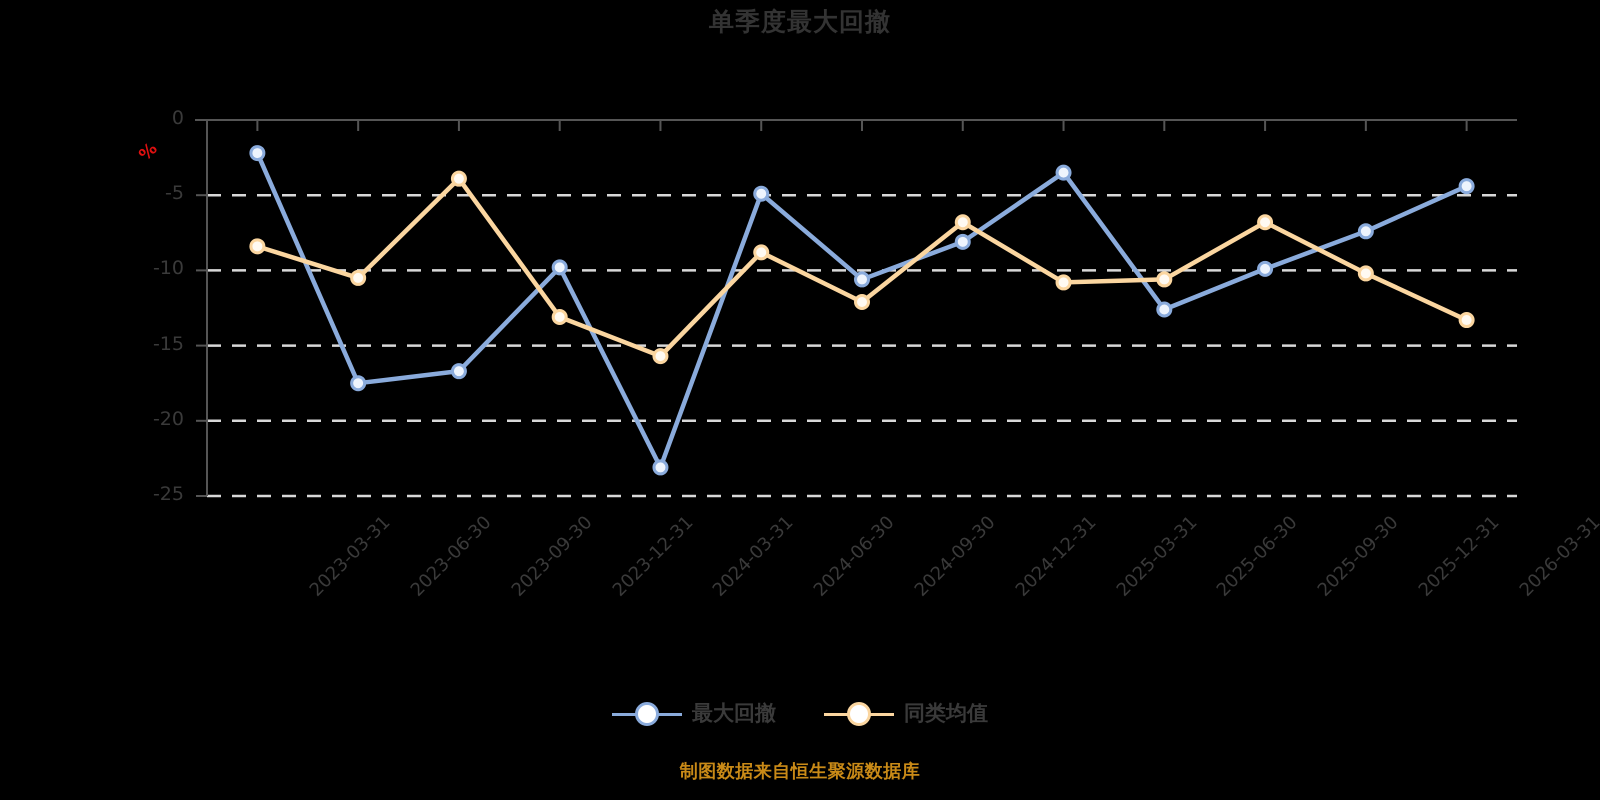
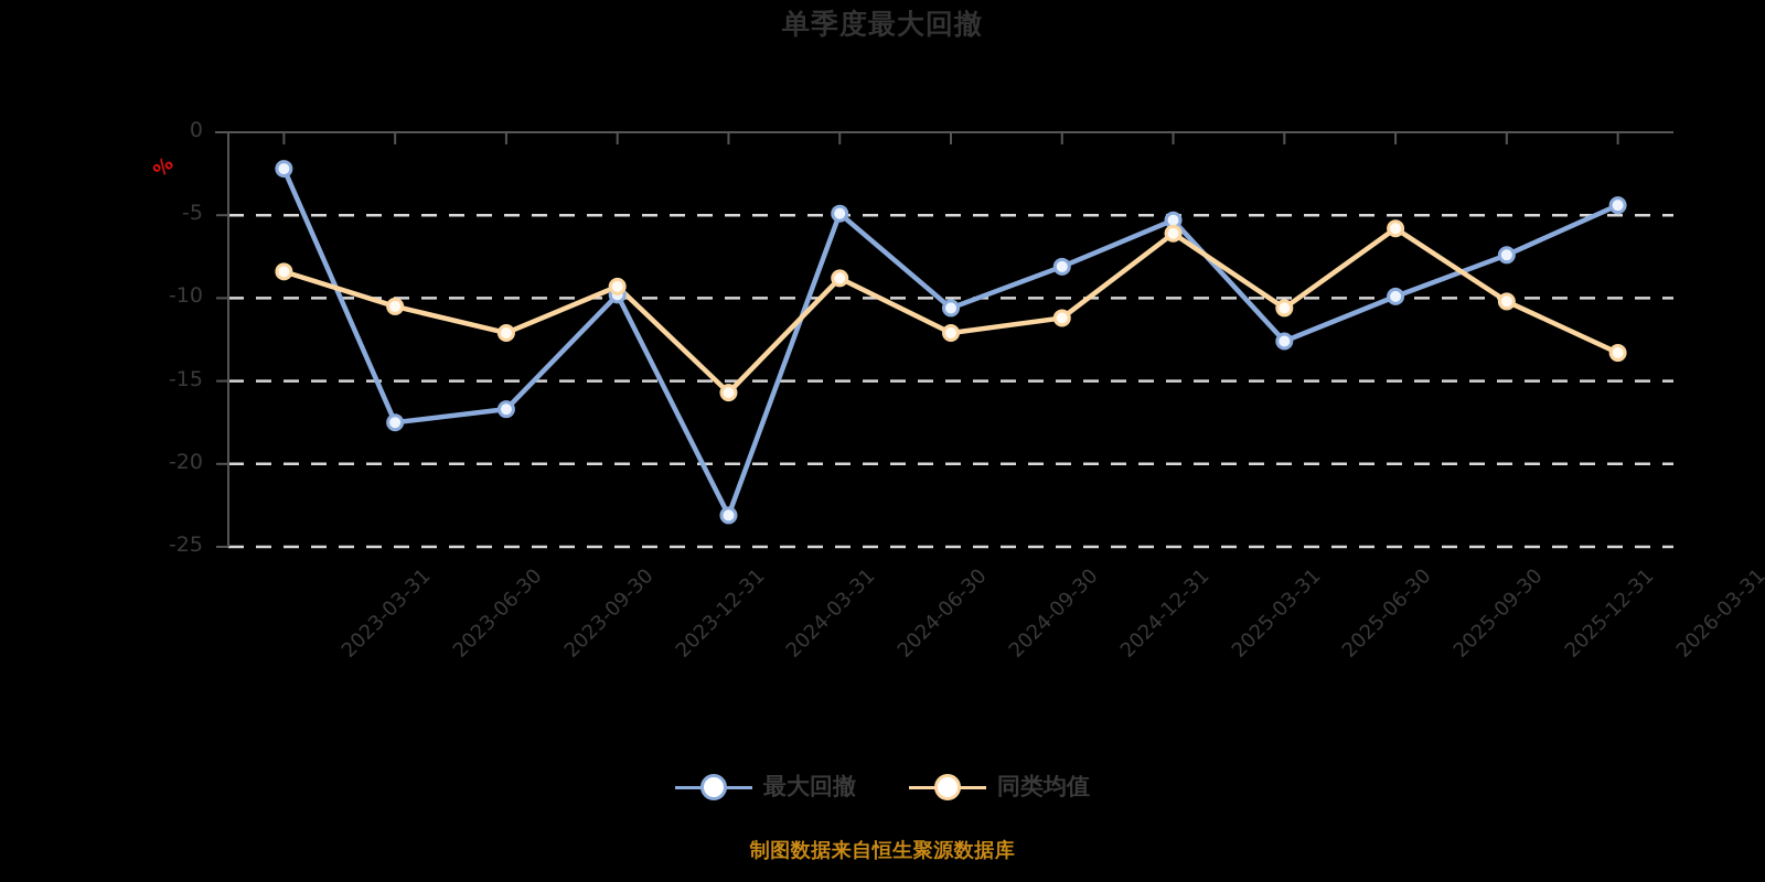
同类均值/2023-09-30: -3.9 -> -12.1
同类均值/2023-12-31: -13.1 -> -9.3
同类均值/2024-12-31: -6.8 -> -11.2
最大回撤/2025-03-31: -3.5 -> -5.3
同类均值/2025-03-31: -10.8 -> -6.1
同类均值/2025-09-30: -6.8 -> -5.8
